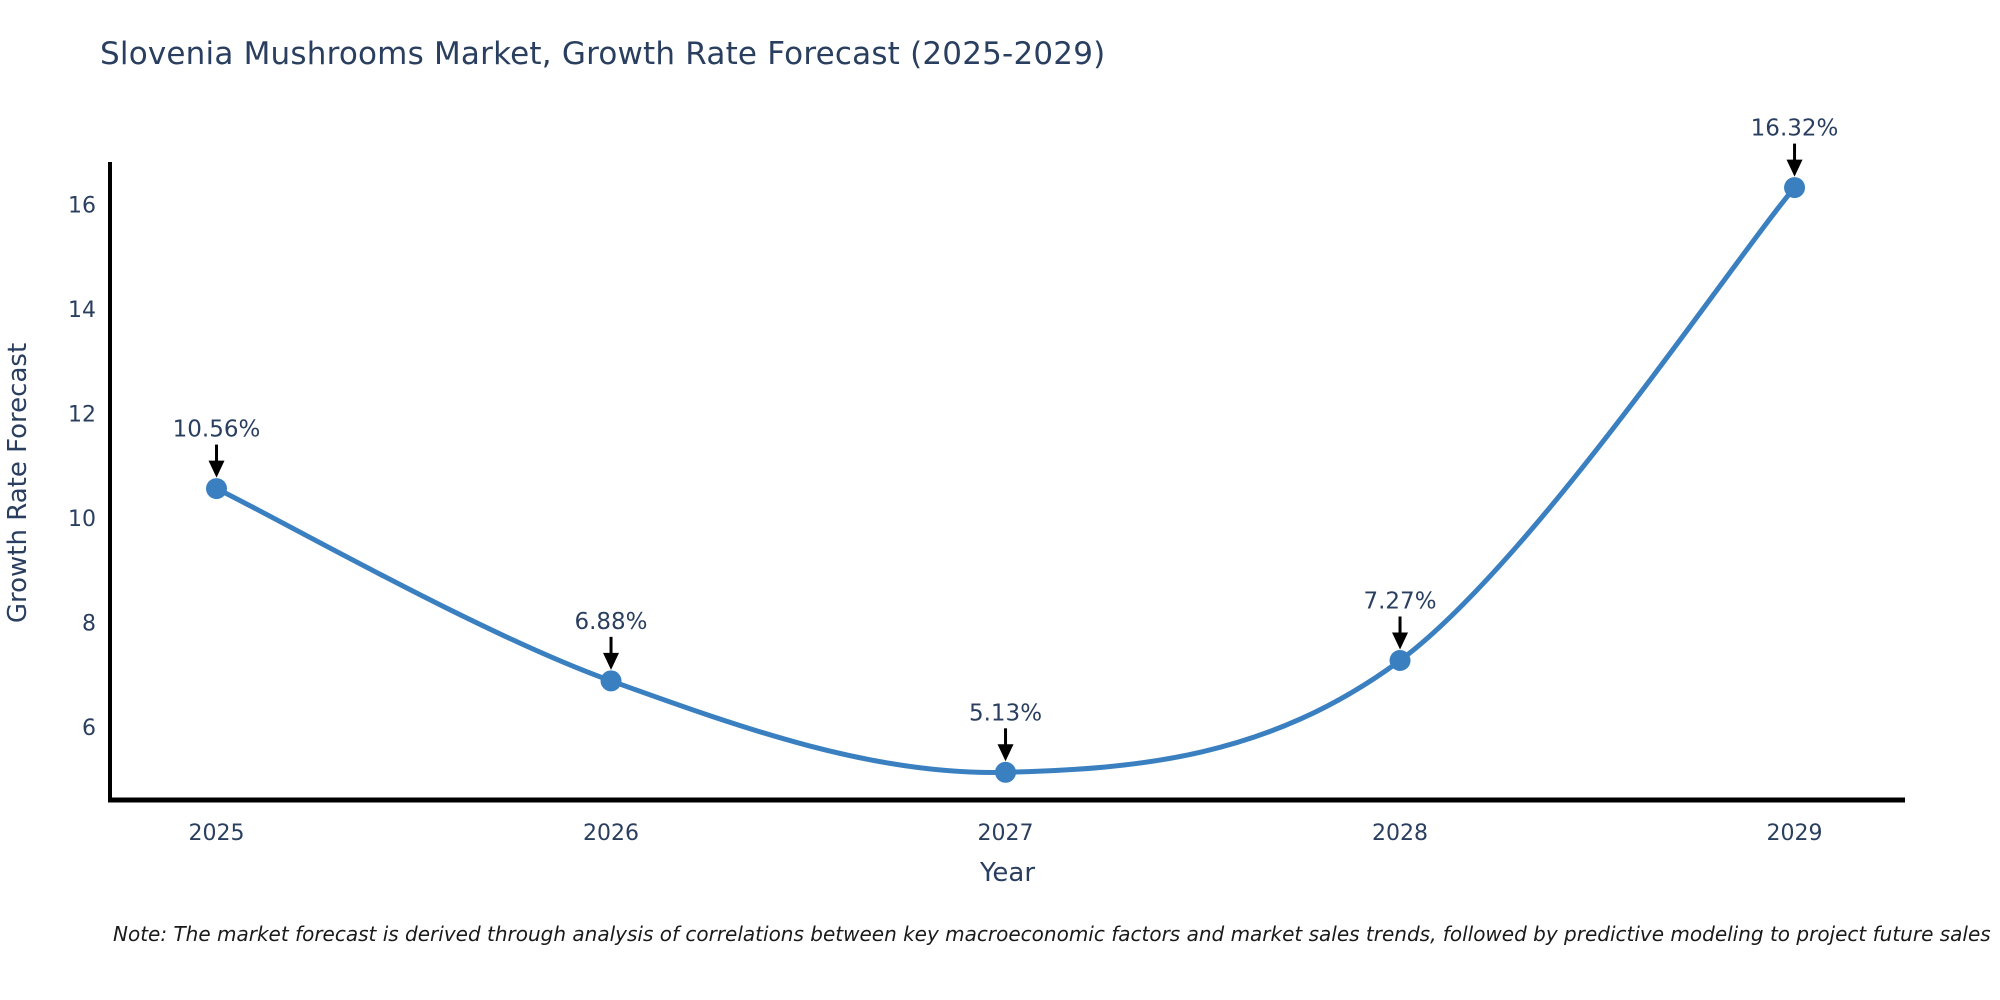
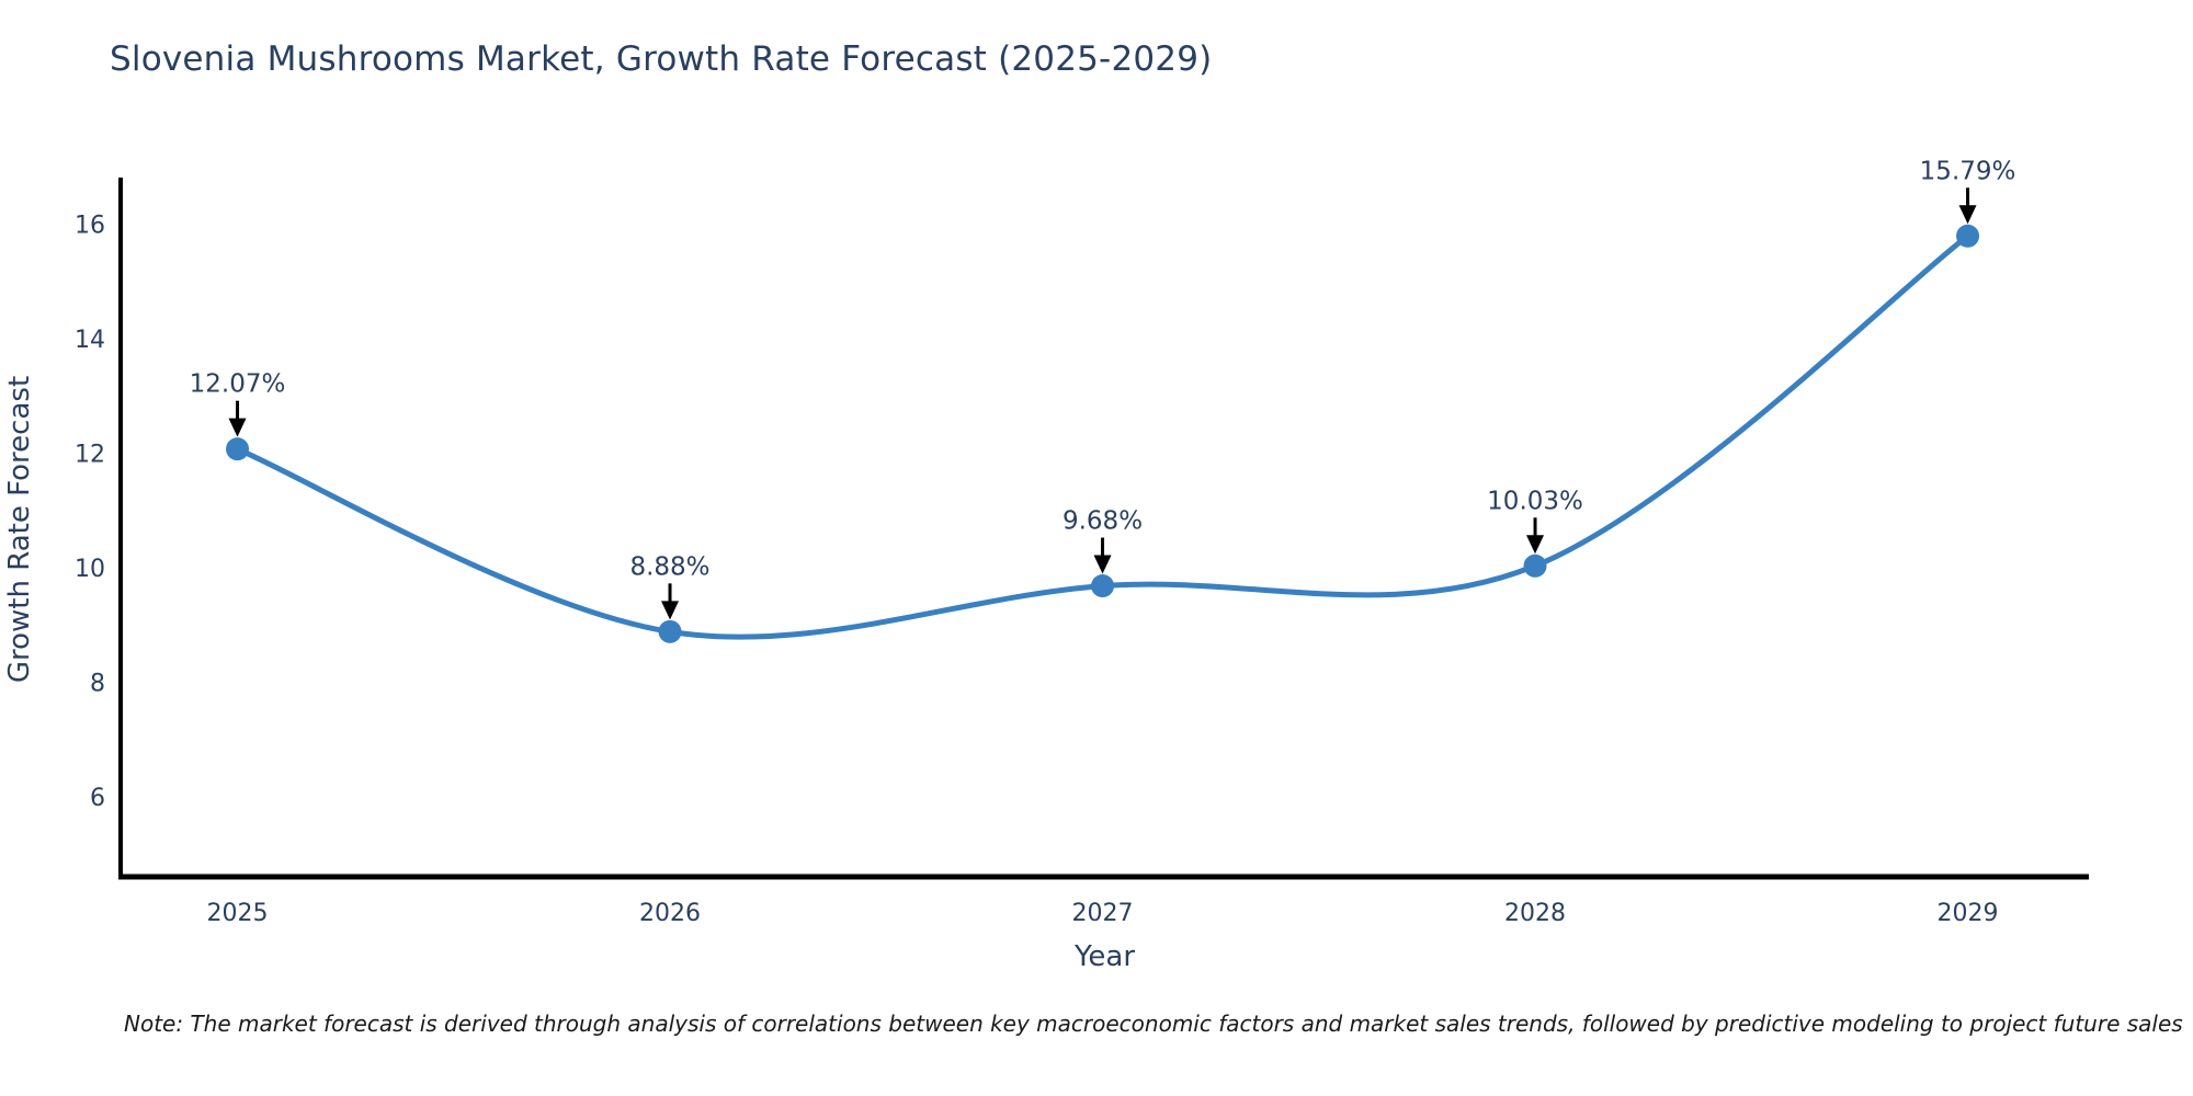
2025: 10.56% -> 12.07%
2026: 6.88% -> 8.88%
2027: 5.13% -> 9.68%
2028: 7.27% -> 10.03%
2029: 16.32% -> 15.79%
